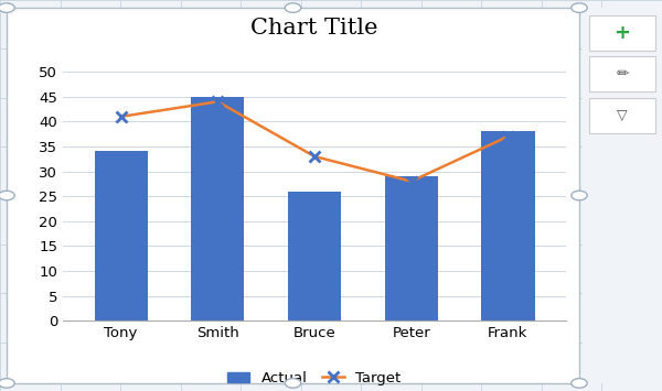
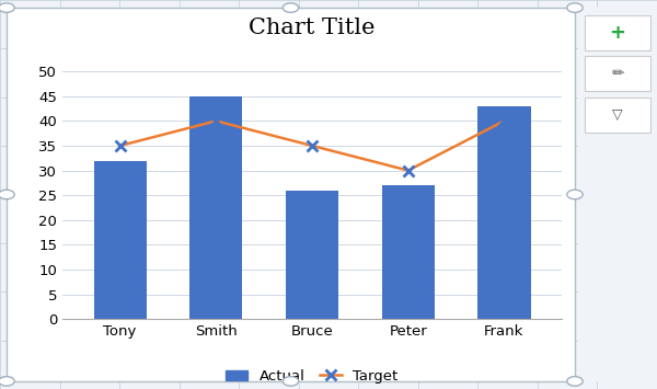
Actual/Tony: 34 -> 32
Target/Tony: 41 -> 35
Target/Smith: 44 -> 40
Target/Bruce: 33 -> 35
Actual/Peter: 29 -> 27
Target/Peter: 28 -> 30
Actual/Frank: 38 -> 43
Target/Frank: 37 -> 40
